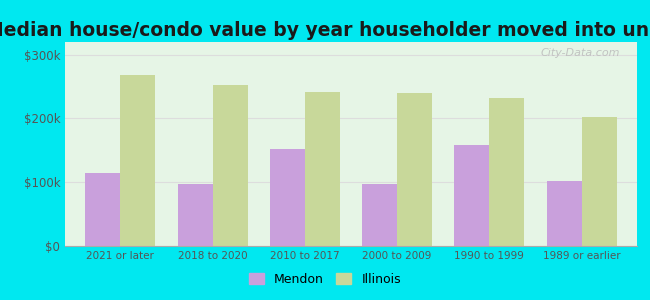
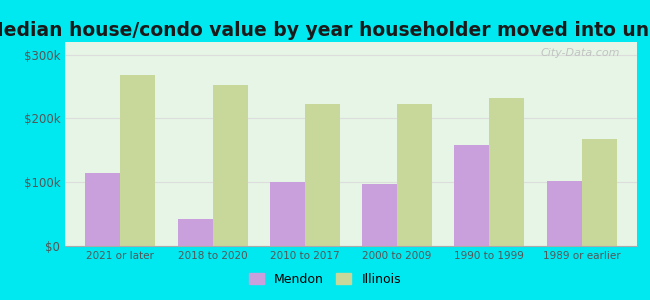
Mendon/2018 to 2020: $97k -> $42k
Mendon/2010 to 2017: $152k -> $100k
Illinois/2010 to 2017: $242k -> $222k
Illinois/2000 to 2009: $240k -> $222k
Illinois/1989 or earlier: $202k -> $168k
